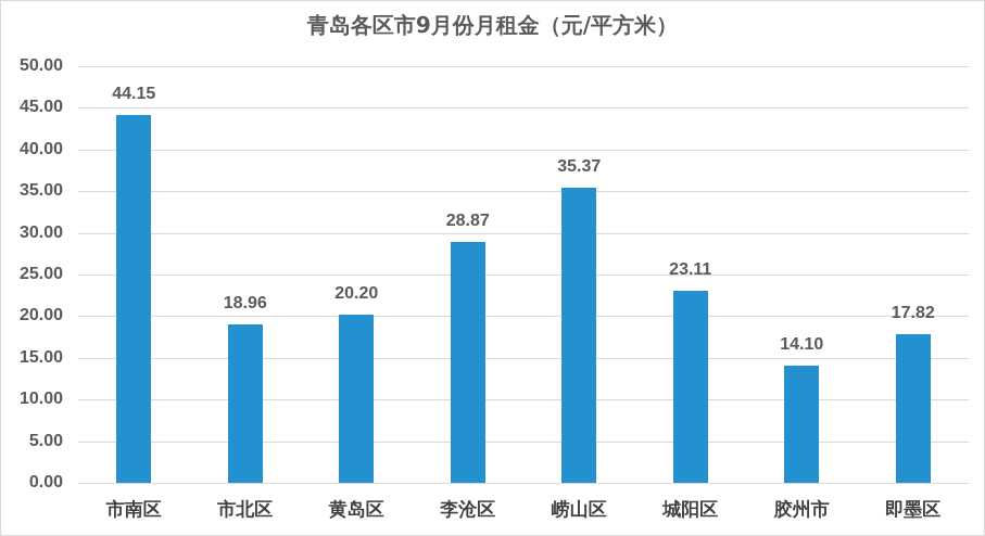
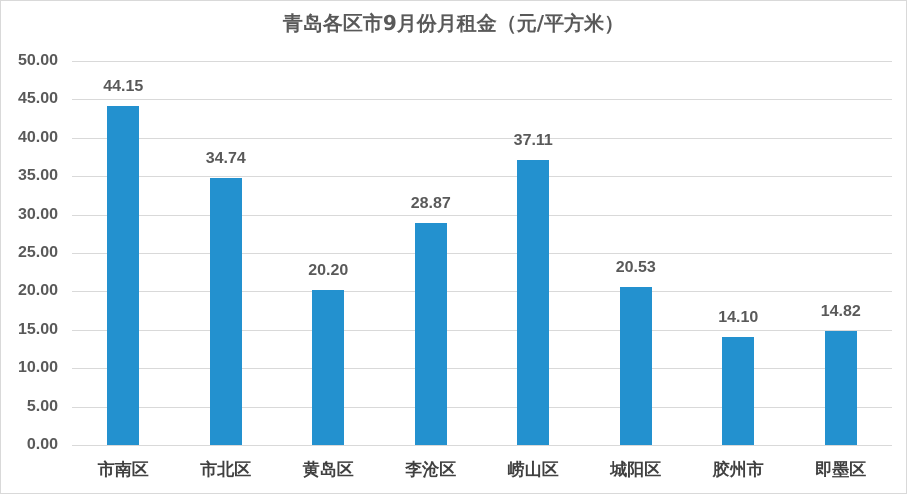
市北区: 18.96 -> 34.74
崂山区: 35.37 -> 37.11
城阳区: 23.11 -> 20.53
即墨区: 17.82 -> 14.82
